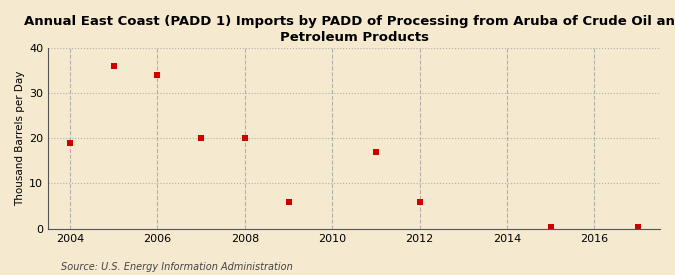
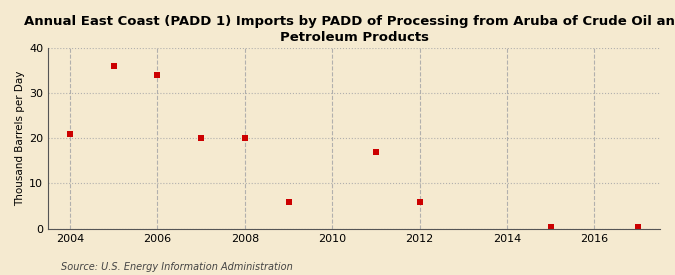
2004: 19.0 -> 21.0
